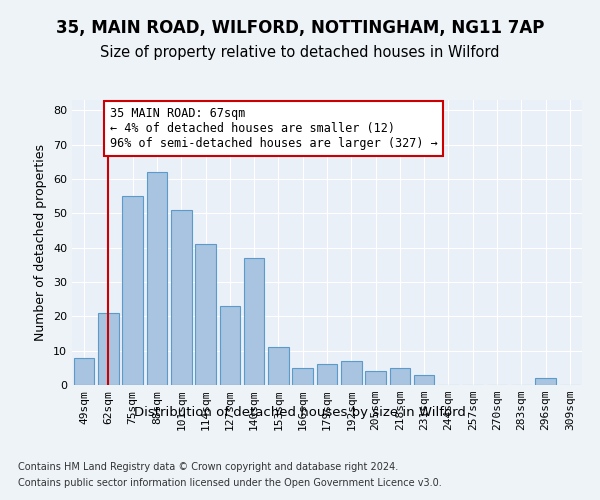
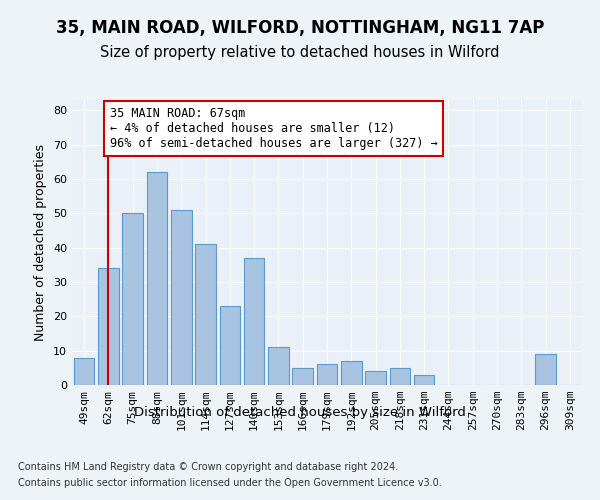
62sqm: 21 -> 34
75sqm: 55 -> 50
296sqm: 2 -> 9
